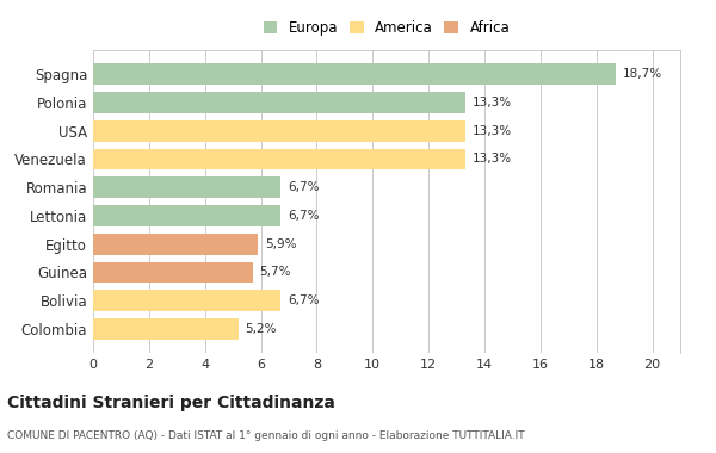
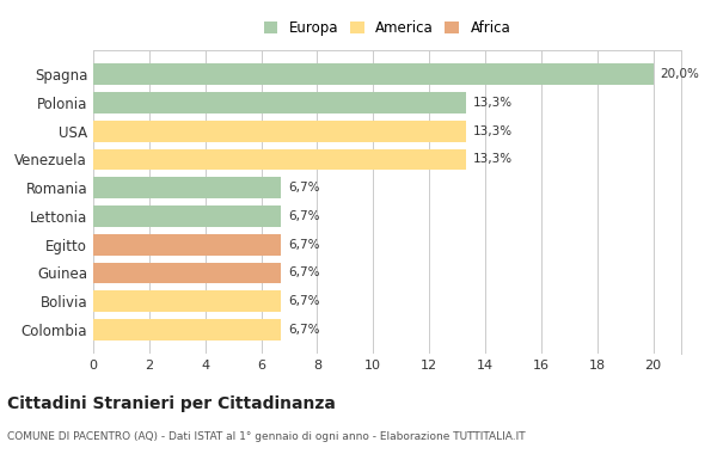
Spagna: 18,7% -> 20,0%
Egitto: 5,9% -> 6,7%
Guinea: 5,7% -> 6,7%
Colombia: 5,2% -> 6,7%
